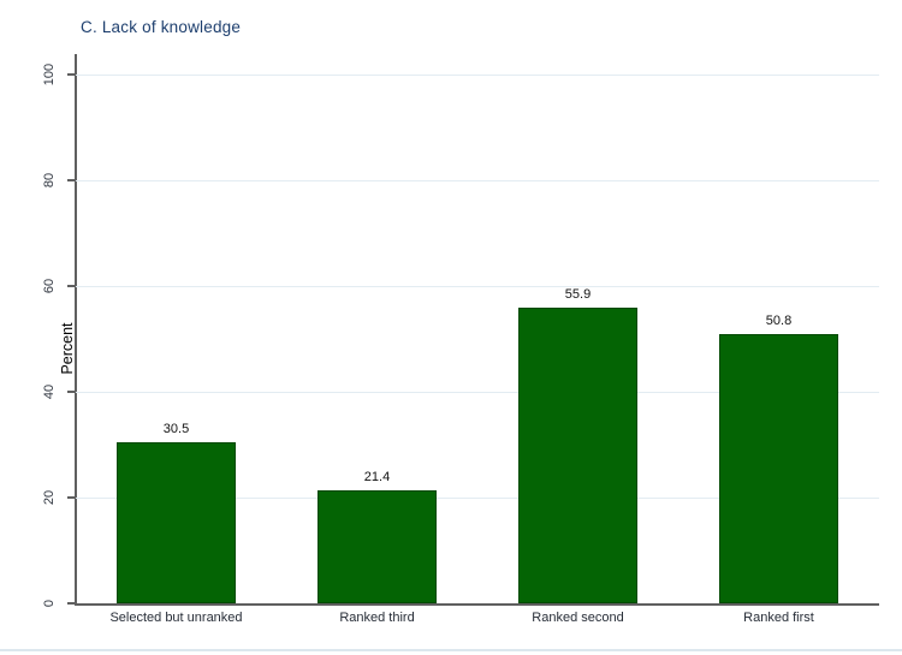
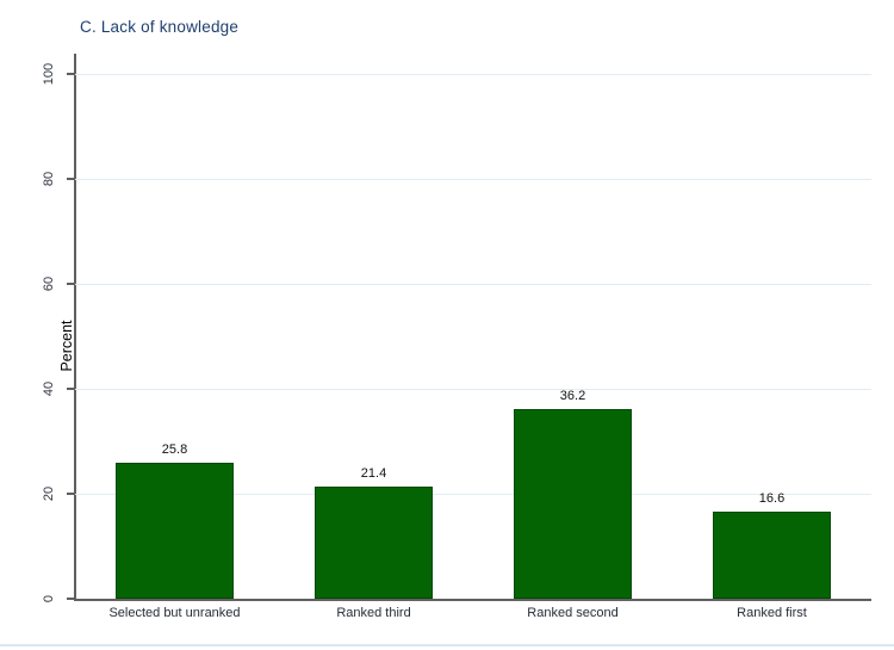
Selected but unranked: 30.5 -> 25.8
Ranked second: 55.9 -> 36.2
Ranked first: 50.8 -> 16.6
